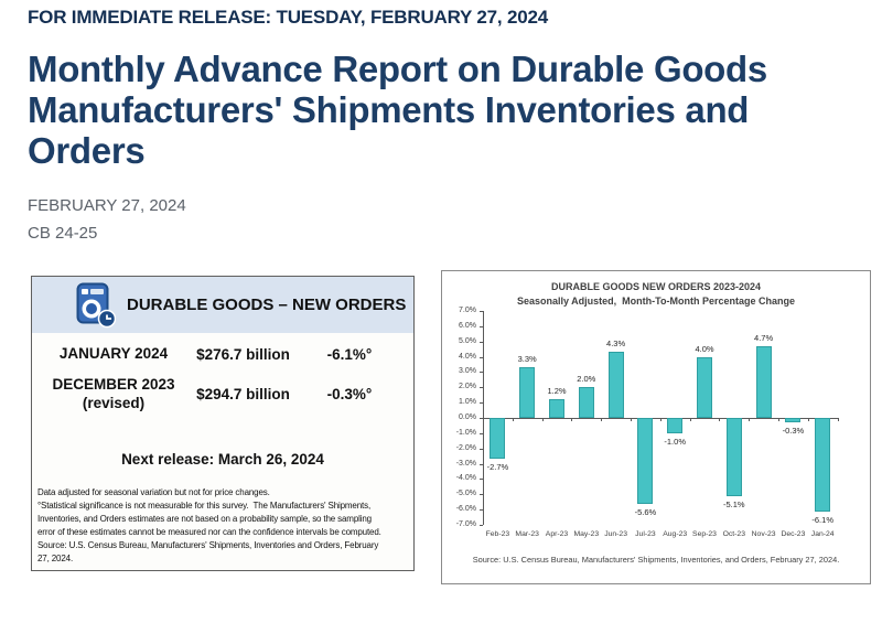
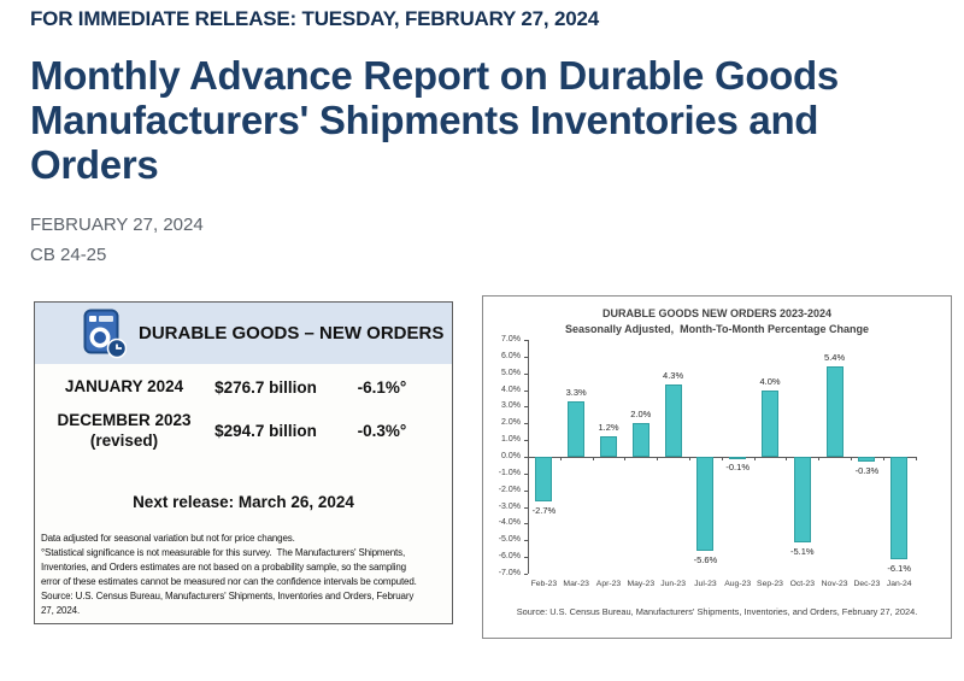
Aug-23: -1.0% -> -0.1%
Nov-23: 4.7% -> 5.4%
